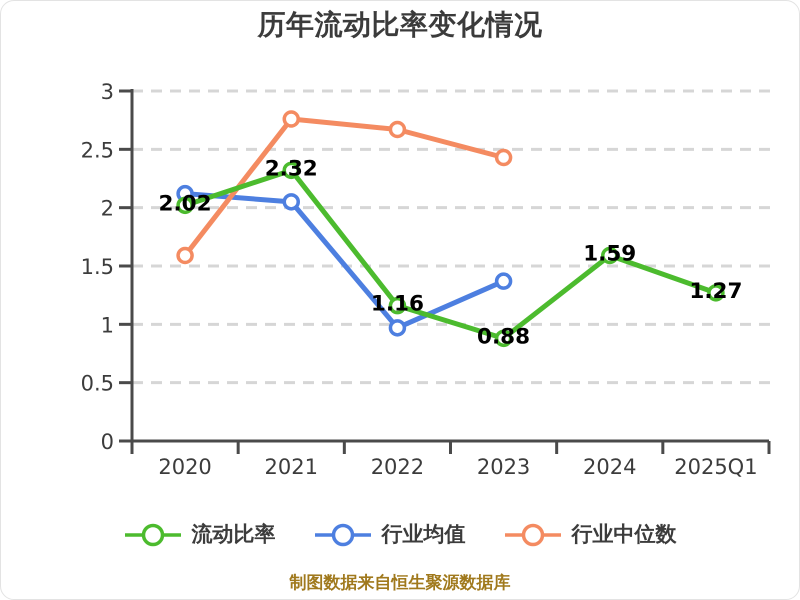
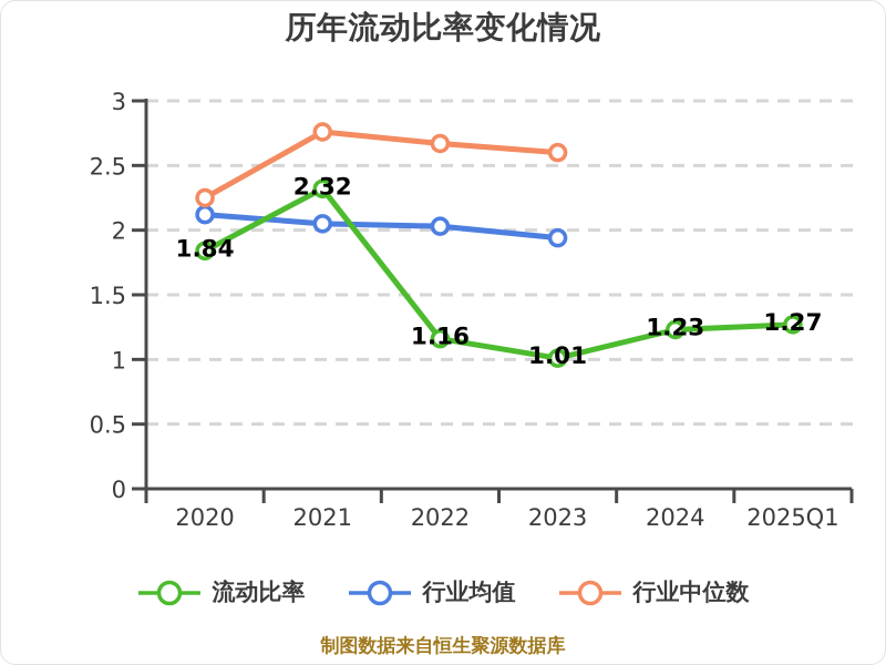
流动比率/2020: 2.02 -> 1.84
行业中位数/2020: 1.59 -> 2.25
行业均值/2022: 0.97 -> 2.03
流动比率/2023: 0.88 -> 1.01
行业均值/2023: 1.37 -> 1.94
行业中位数/2023: 2.43 -> 2.60
流动比率/2024: 1.59 -> 1.23
